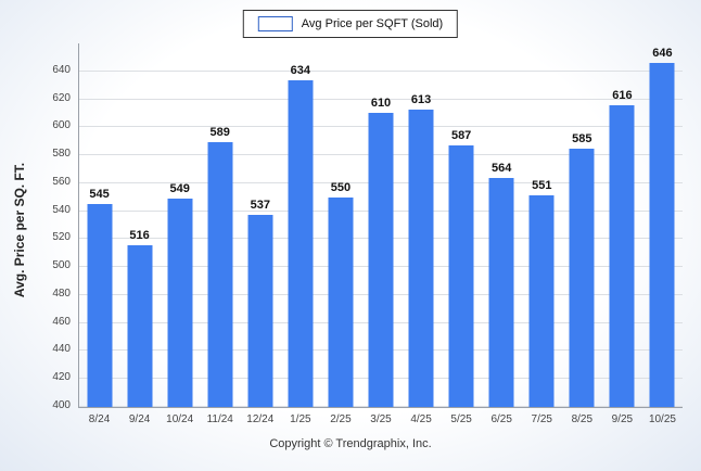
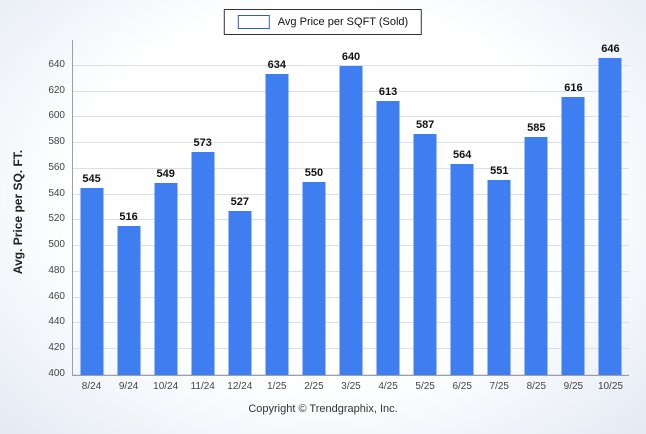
11/24: 589 -> 573
12/24: 537 -> 527
3/25: 610 -> 640
